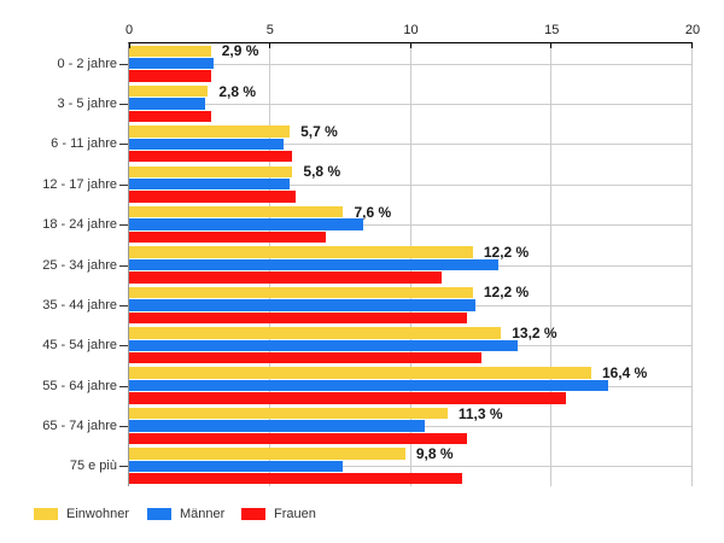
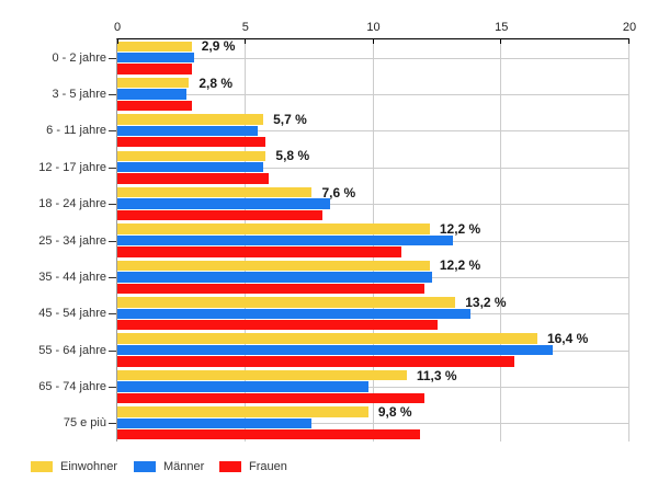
Frauen/18 - 24 jahre: 7.0 -> 8.0
Männer/65 - 74 jahre: 10.5 -> 9.8
